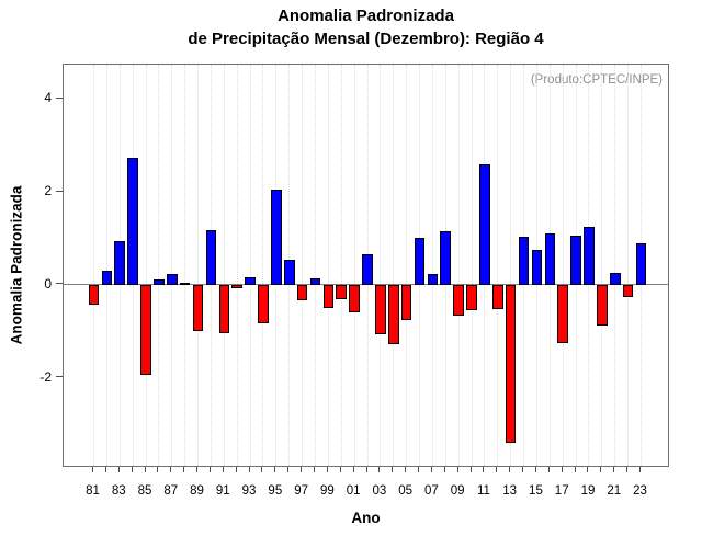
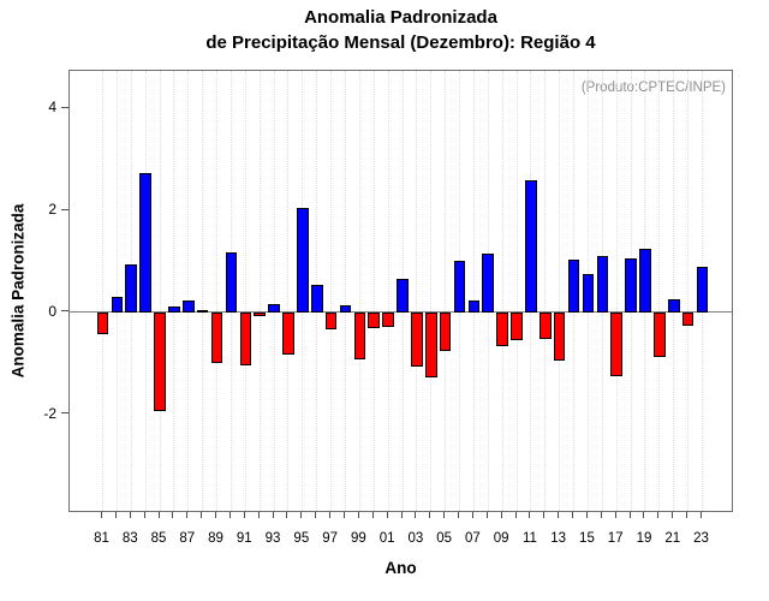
99: -0.5 -> -0.9
01: -0.6 -> -0.3
13: -3.4 -> -0.9
